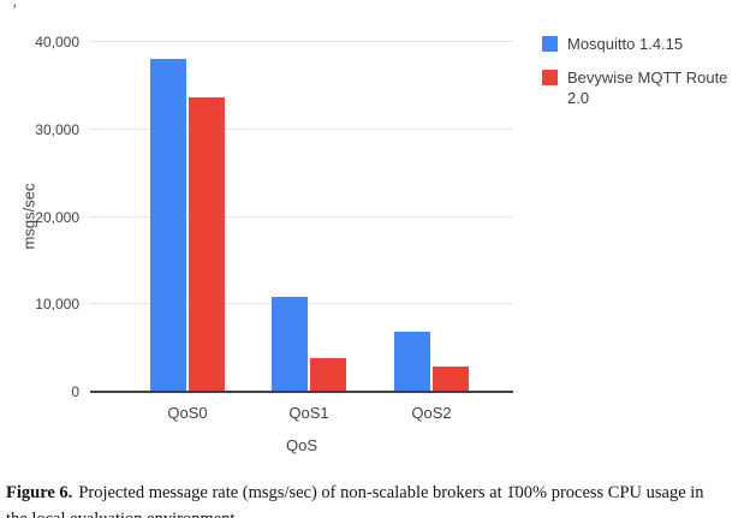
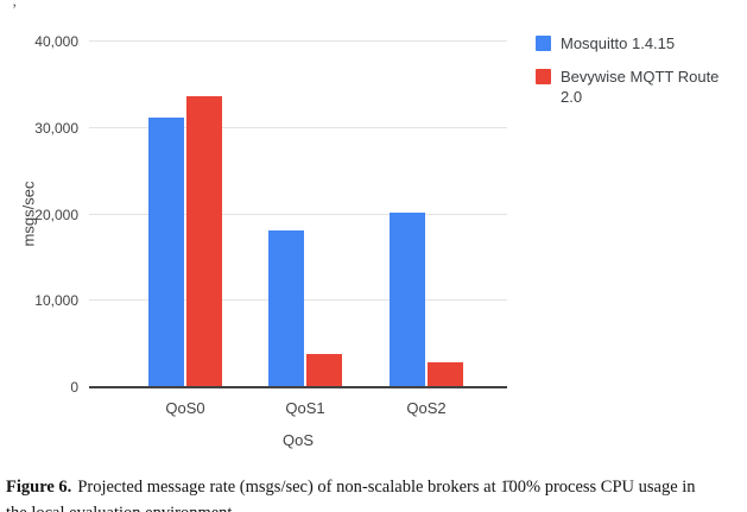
Mosquitto 1.4.15/QoS0: 38000 -> 31000
Mosquitto 1.4.15/QoS1: 11000 -> 18000
Mosquitto 1.4.15/QoS2: 7000 -> 20000
